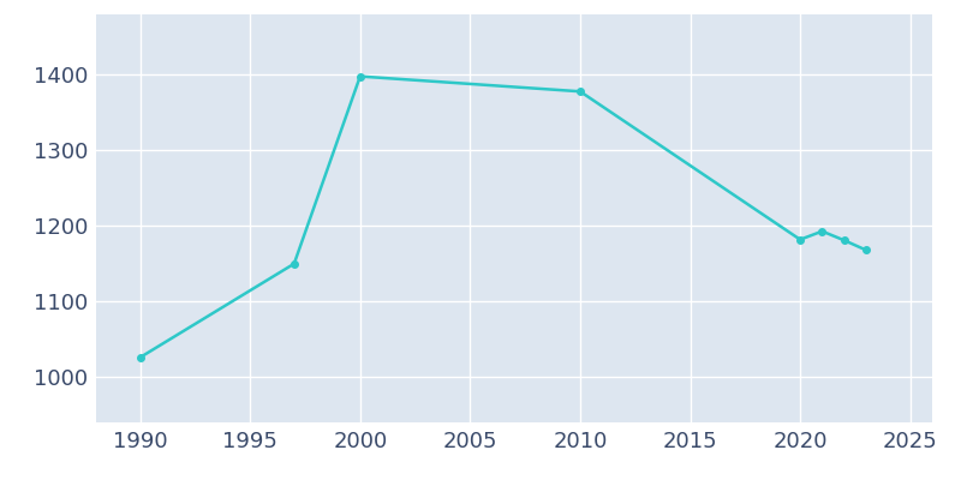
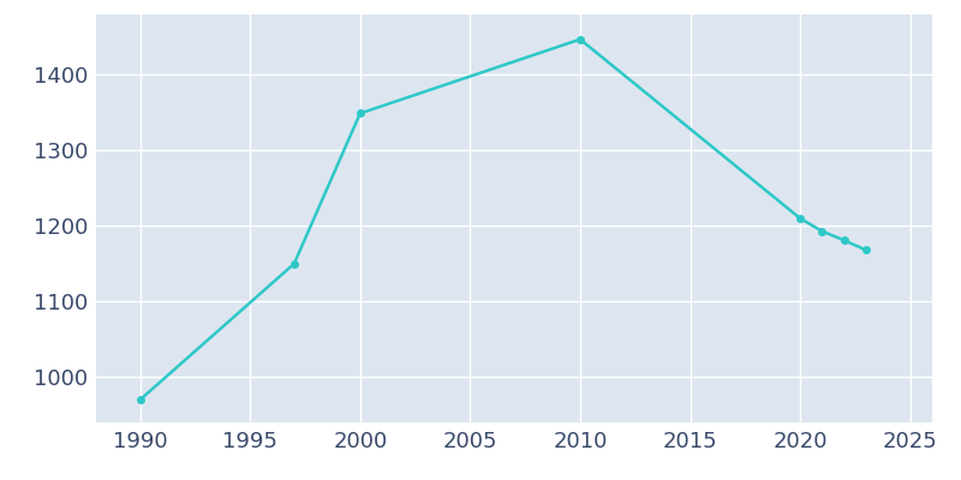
1990: 1026 -> 970
2000: 1398 -> 1349
2010: 1378 -> 1447
2020: 1182 -> 1210
